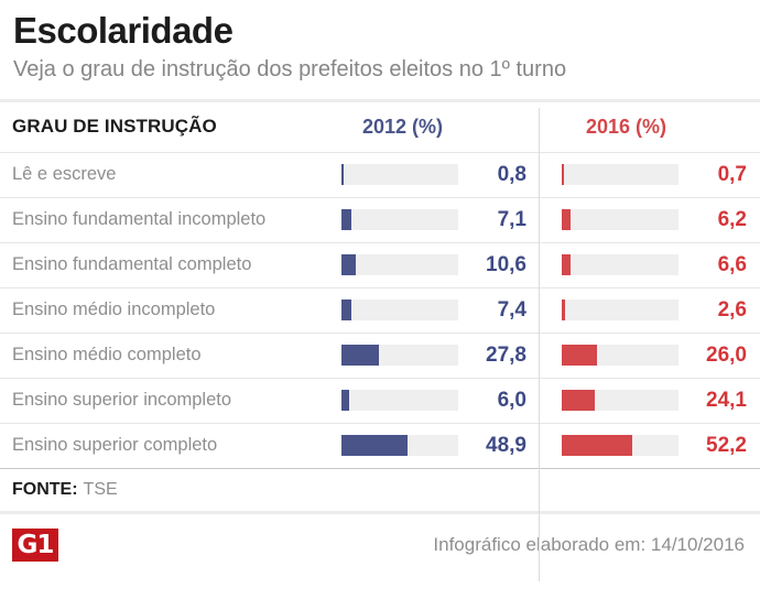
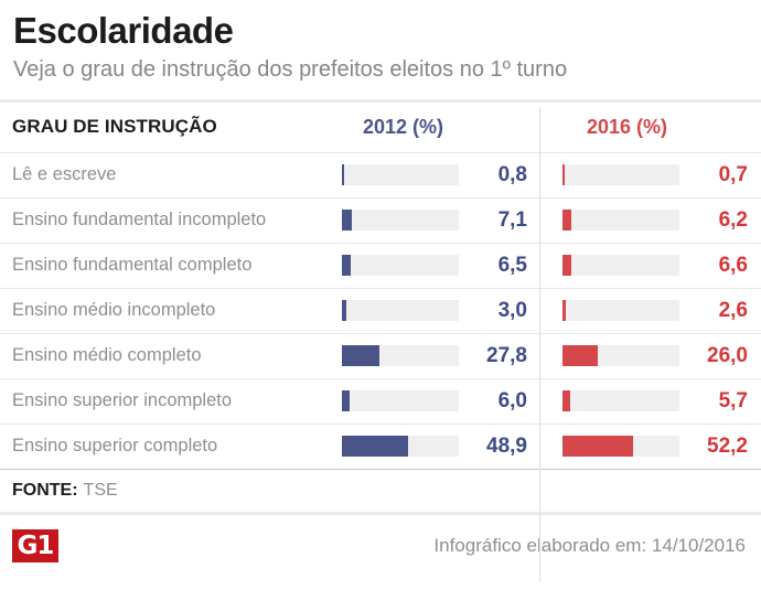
2012 (%)/Ensino fundamental completo: 10,6 -> 6,5
2012 (%)/Ensino médio incompleto: 7,4 -> 3,0
2016 (%)/Ensino superior incompleto: 24,1 -> 5,7
